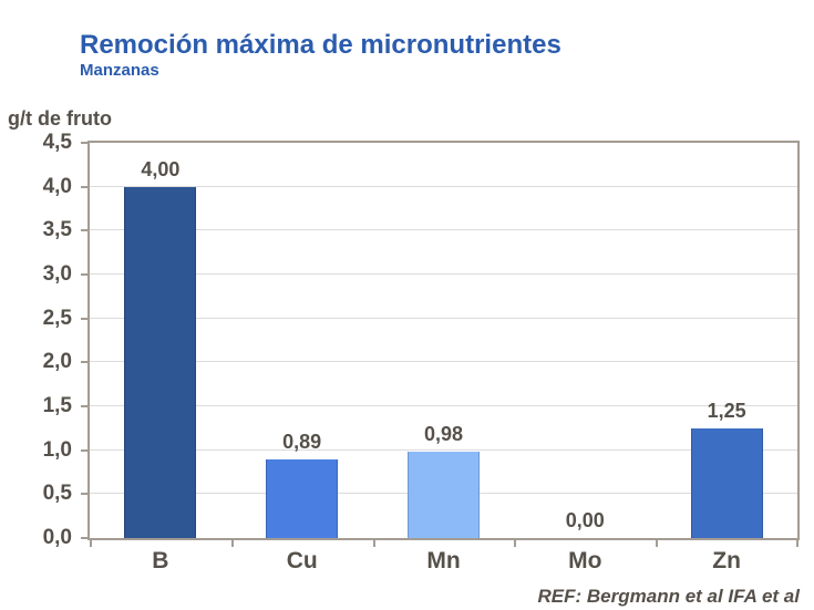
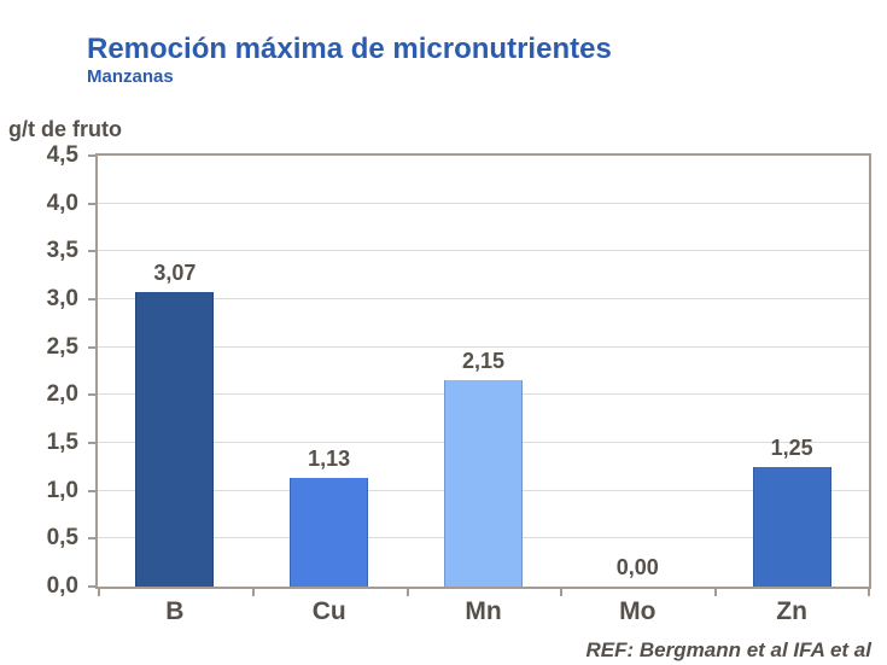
B: 4,00 -> 3,07
Cu: 0,89 -> 1,13
Mn: 0,98 -> 2,15
